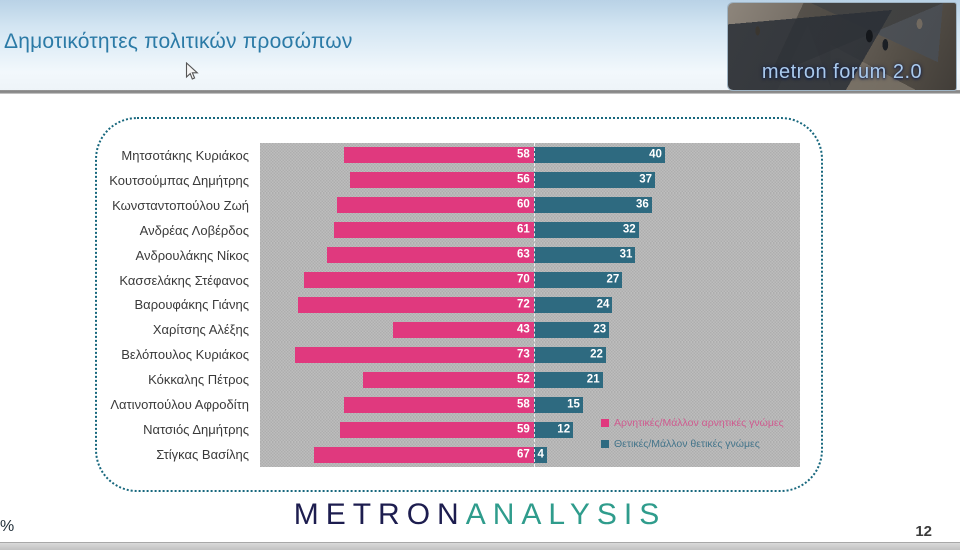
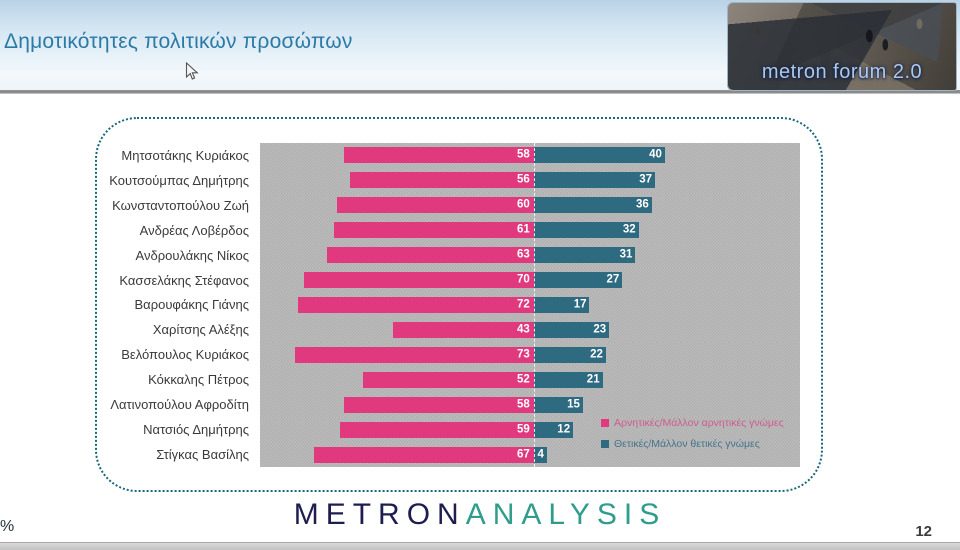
Θετικές/Μάλλον θετικές γνώμες/Βαρουφάκης Γιάνης: 24 -> 17
